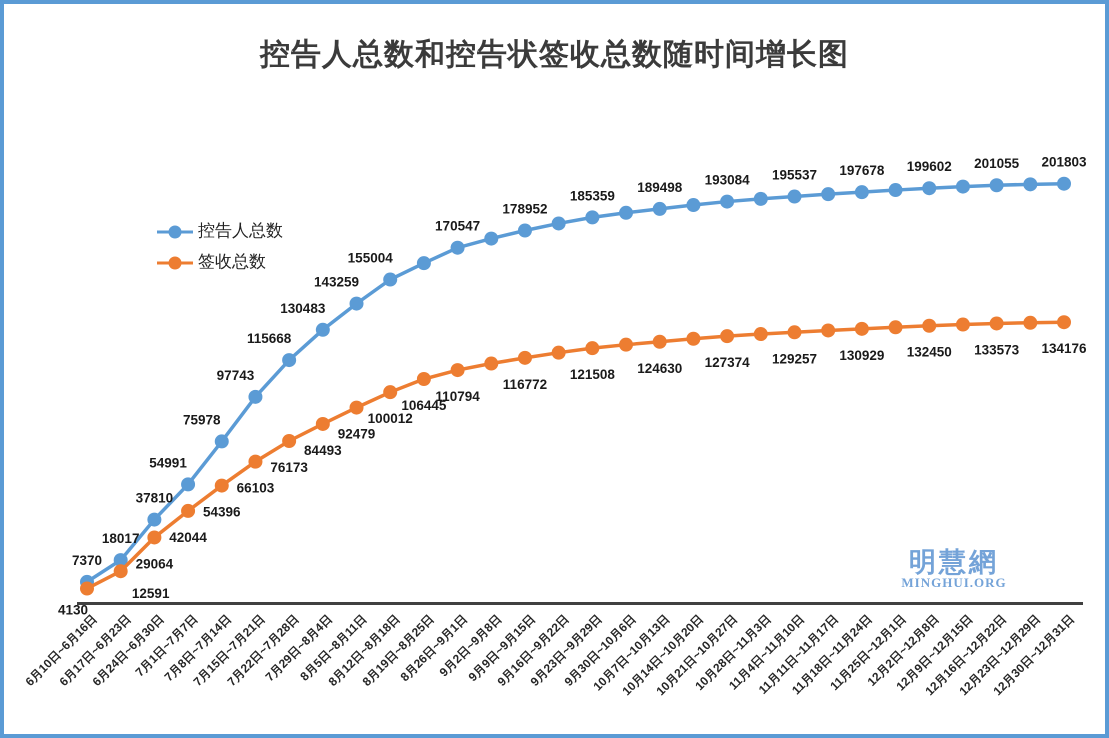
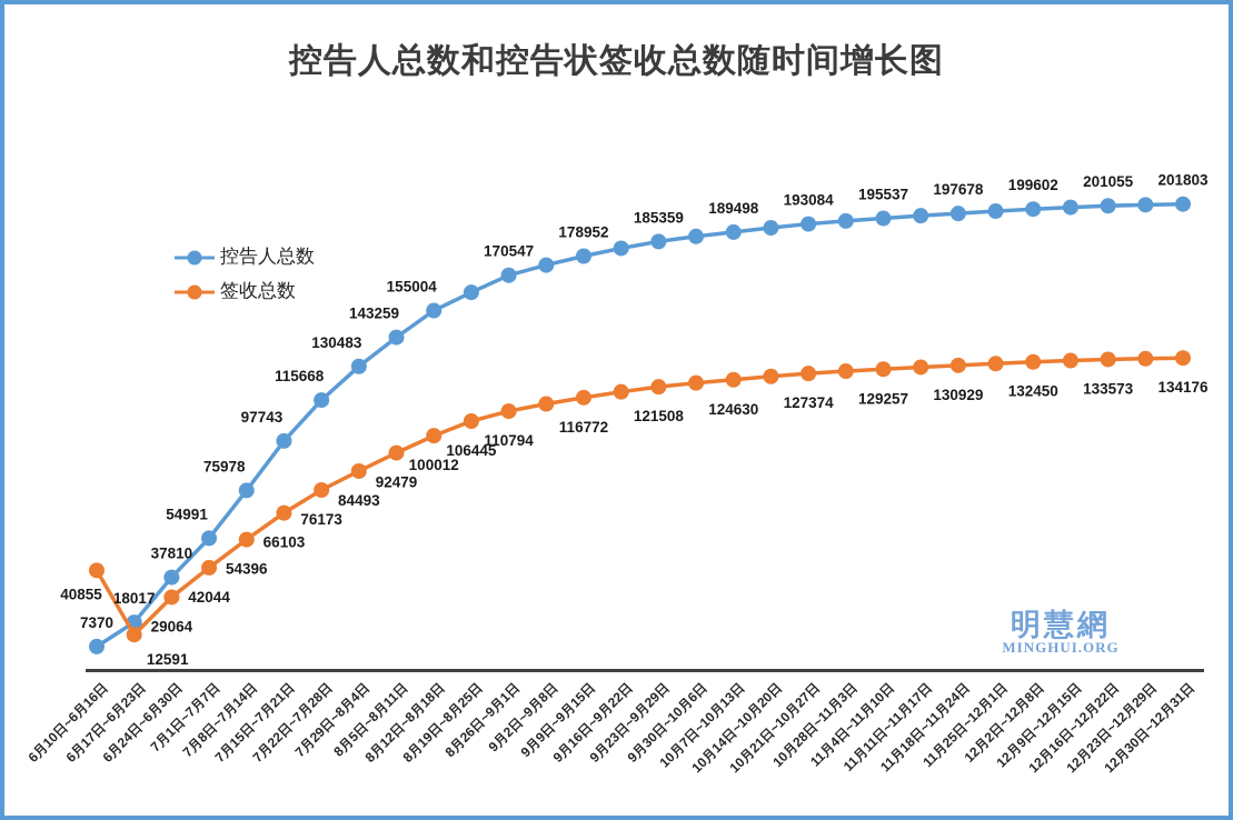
签收总数/6月10日~6月16日: 4130 -> 40855
